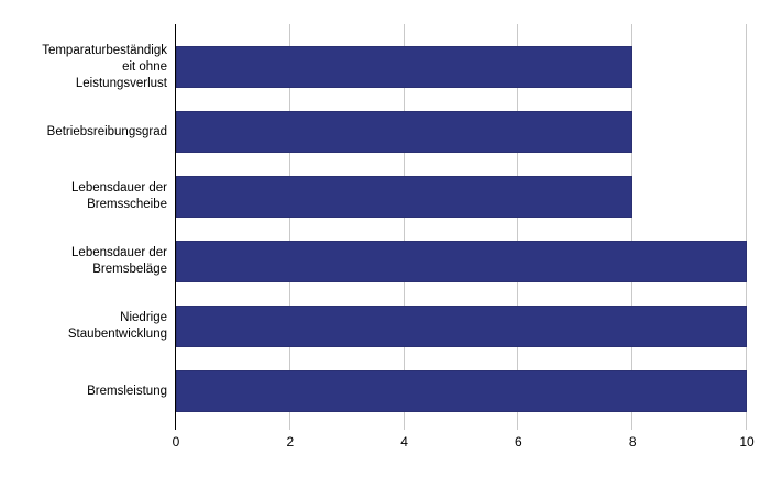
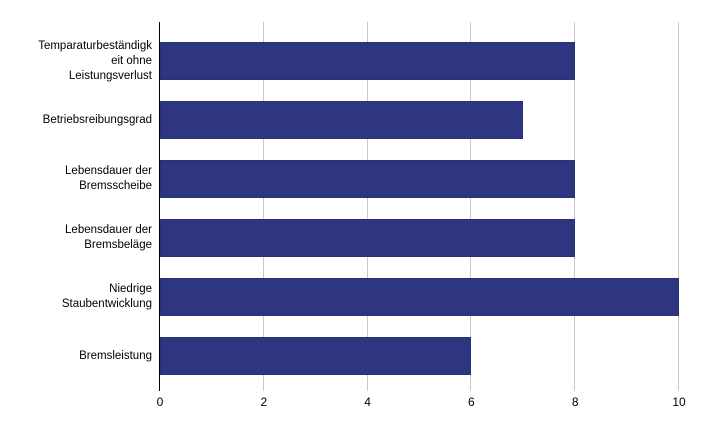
Betriebsreibungsgrad: 8 -> 7
Lebensdauer der Bremsbeläge: 10 -> 8
Bremsleistung: 10 -> 6
